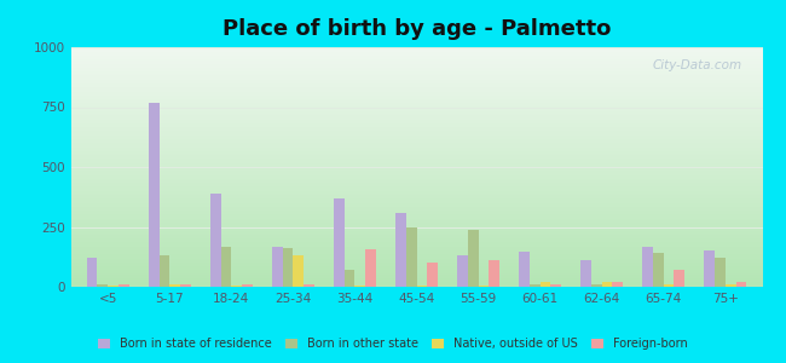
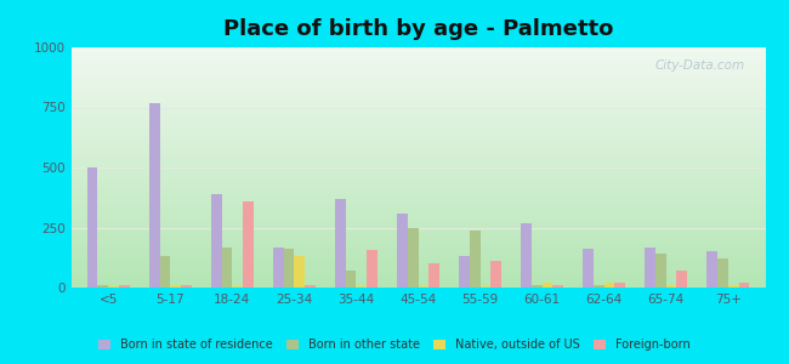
Born in state of residence/<5: 120 -> 500
Foreign-born/18-24: 10 -> 360
Born in state of residence/60-61: 140 -> 270
Born in state of residence/62-64: 110 -> 160
